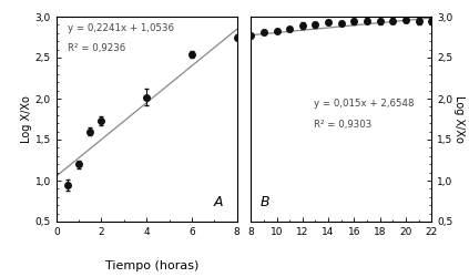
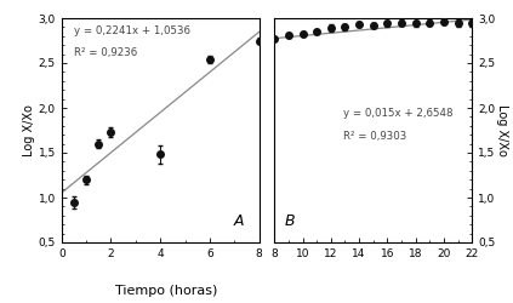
4: 2,02 -> 1,48
